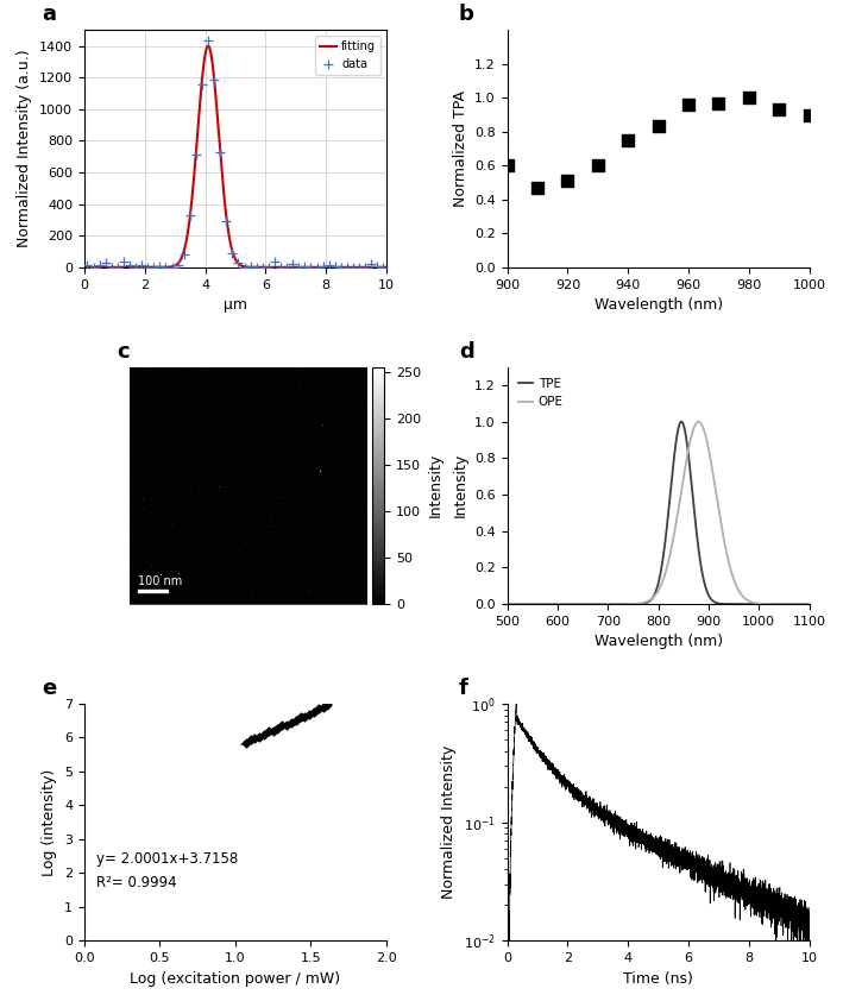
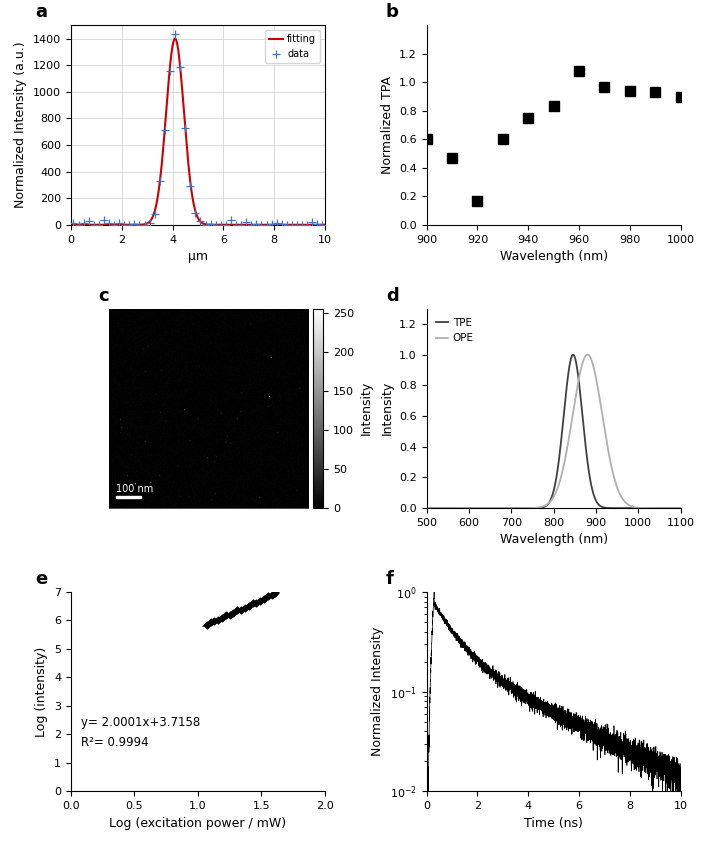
920: 0.51 -> 0.17
960: 0.96 -> 1.08
980: 1.00 -> 0.94
